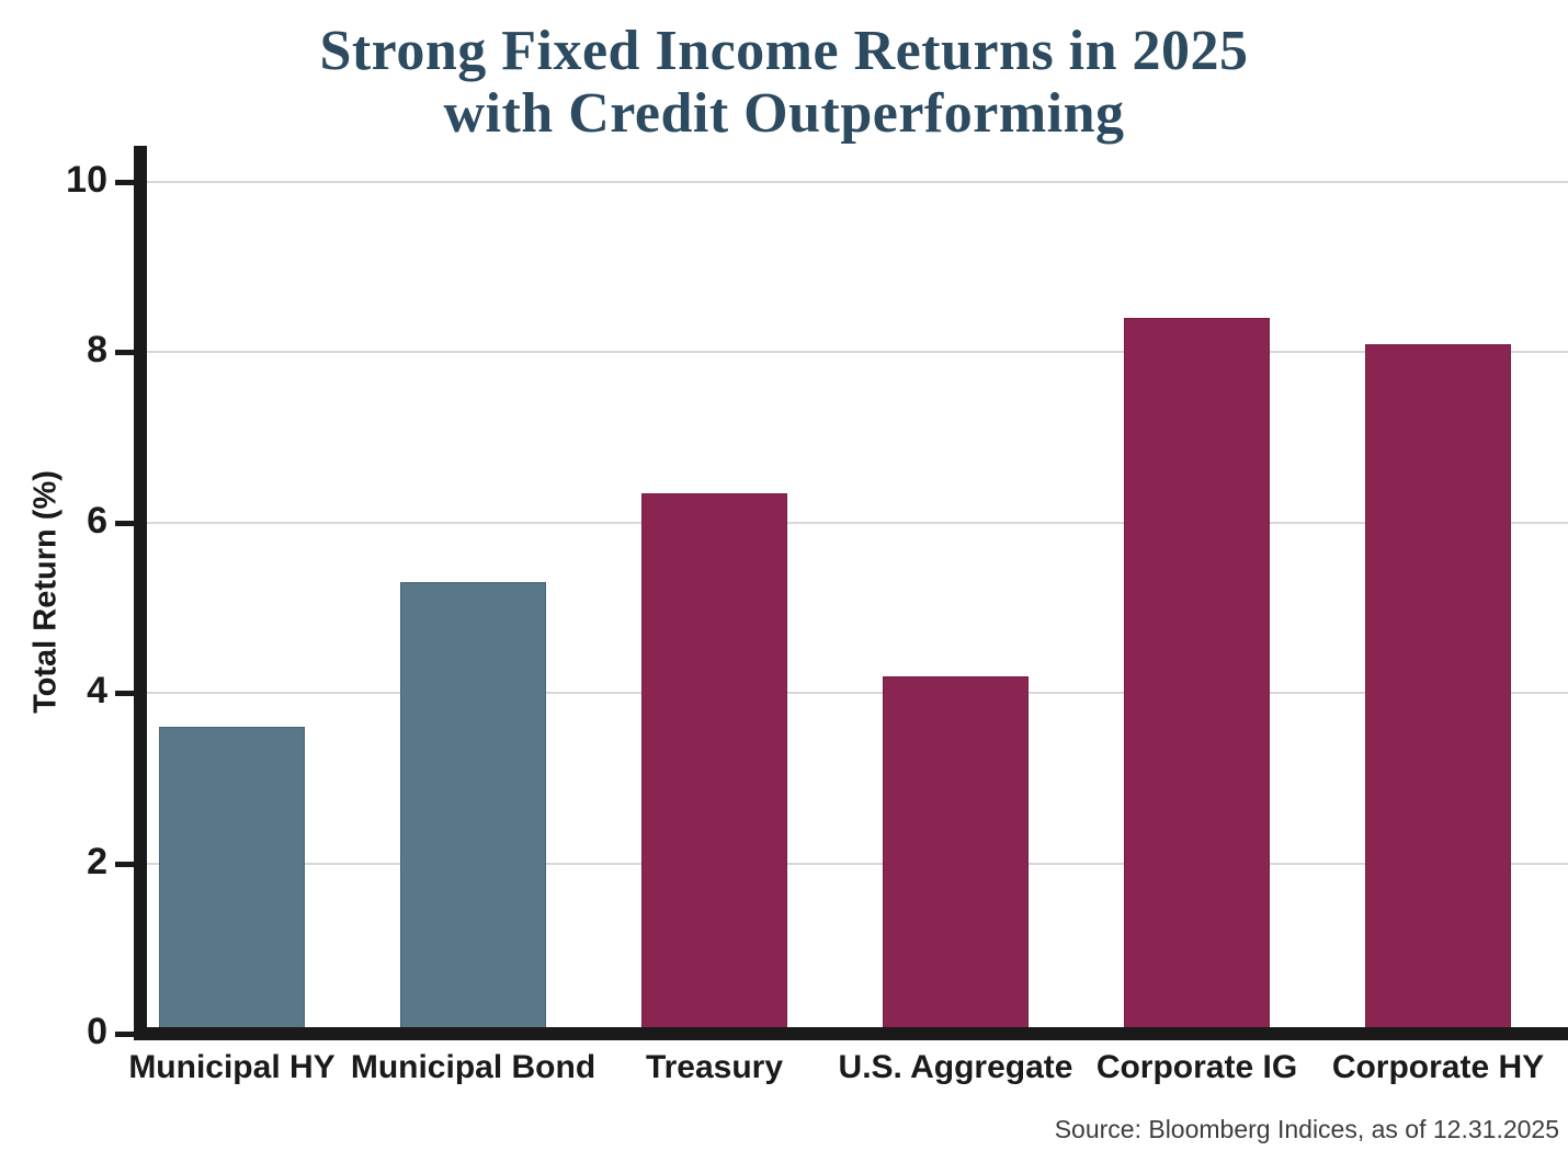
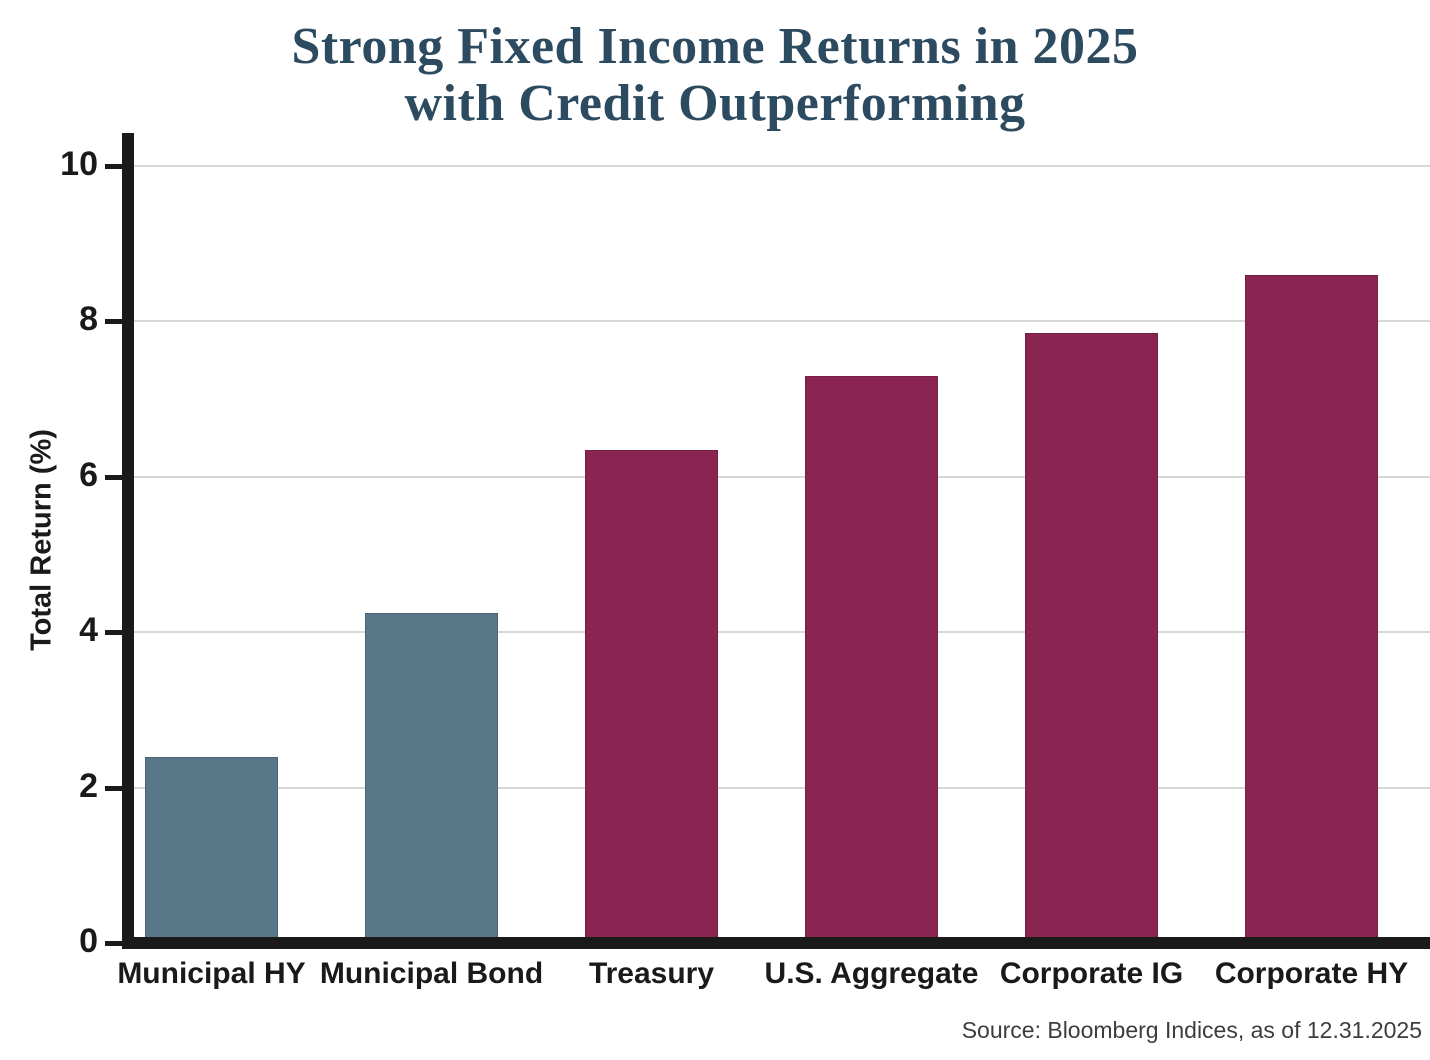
Municipal HY: 3.6 -> 2.4
Municipal Bond: 5.3 -> 4.2
U.S. Aggregate: 4.2 -> 7.3
Corporate IG: 8.4 -> 7.8
Corporate HY: 8.1 -> 8.6
